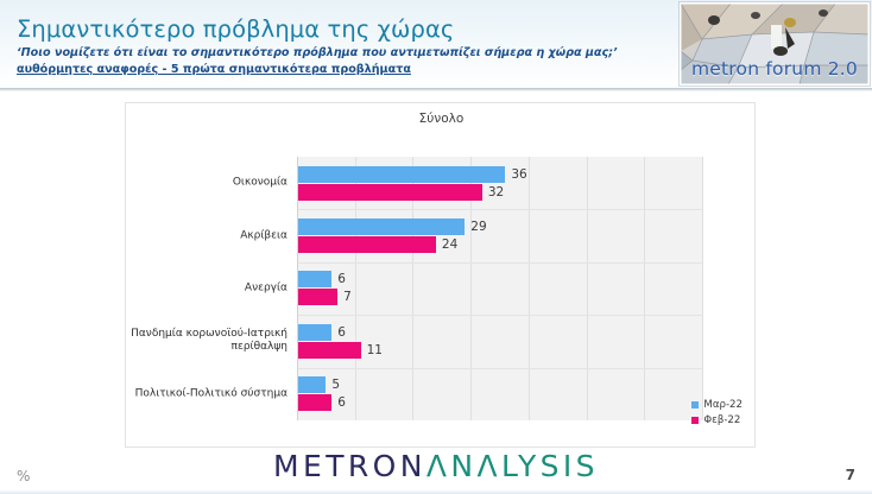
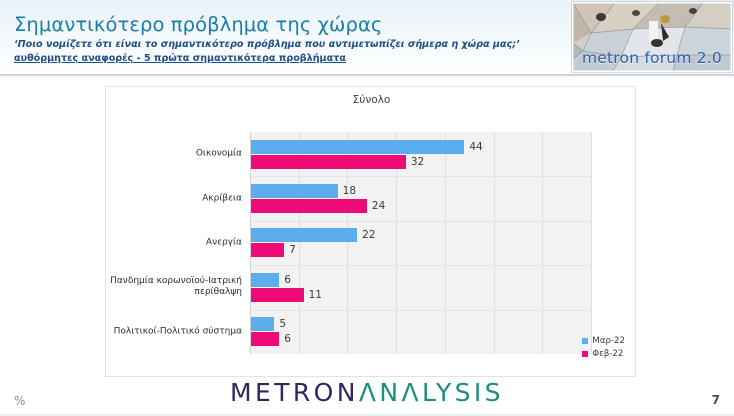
Μαρ-22/Οικονομία: 36 -> 44
Μαρ-22/Ακρίβεια: 29 -> 18
Μαρ-22/Ανεργία: 6 -> 22
